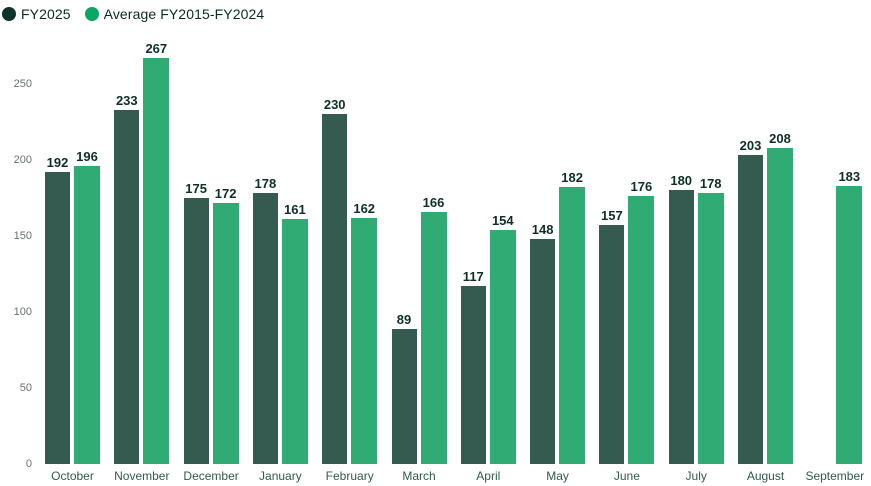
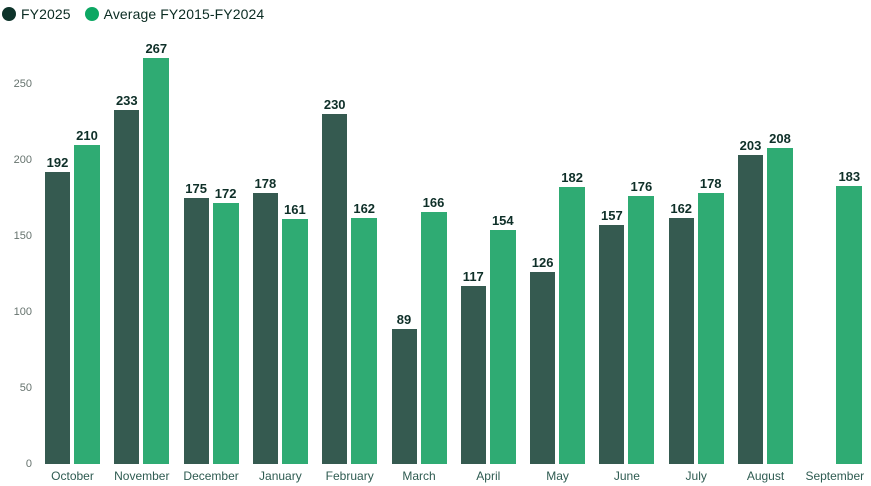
Average FY2015-FY2024/October: 196 -> 210
FY2025/May: 148 -> 126
FY2025/July: 180 -> 162
